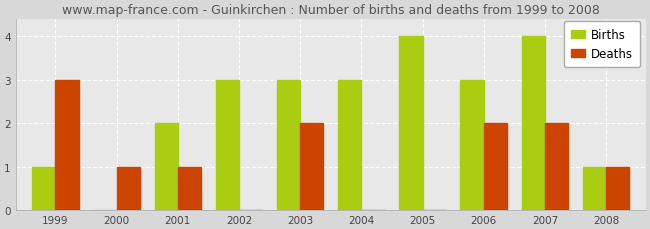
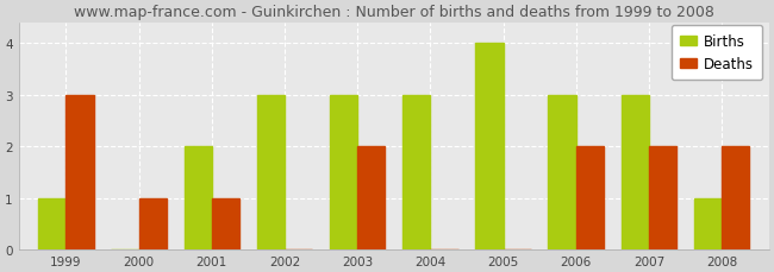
Births/2007: 4 -> 3
Deaths/2008: 1 -> 2
